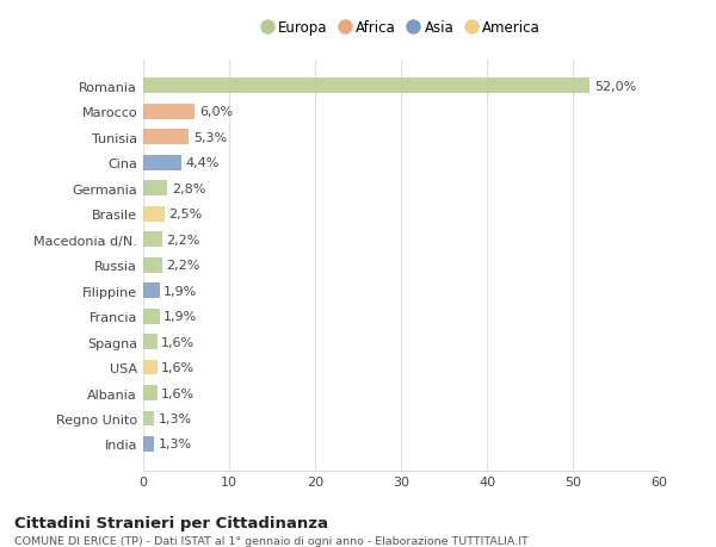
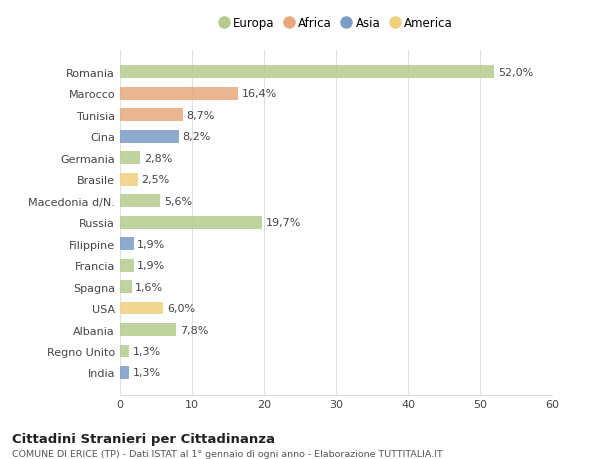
Marocco: 6,0% -> 16,4%
Tunisia: 5,3% -> 8,7%
Cina: 4,4% -> 8,2%
Macedonia d/N.: 2,2% -> 5,6%
Russia: 2,2% -> 19,7%
USA: 1,6% -> 6,0%
Albania: 1,6% -> 7,8%
